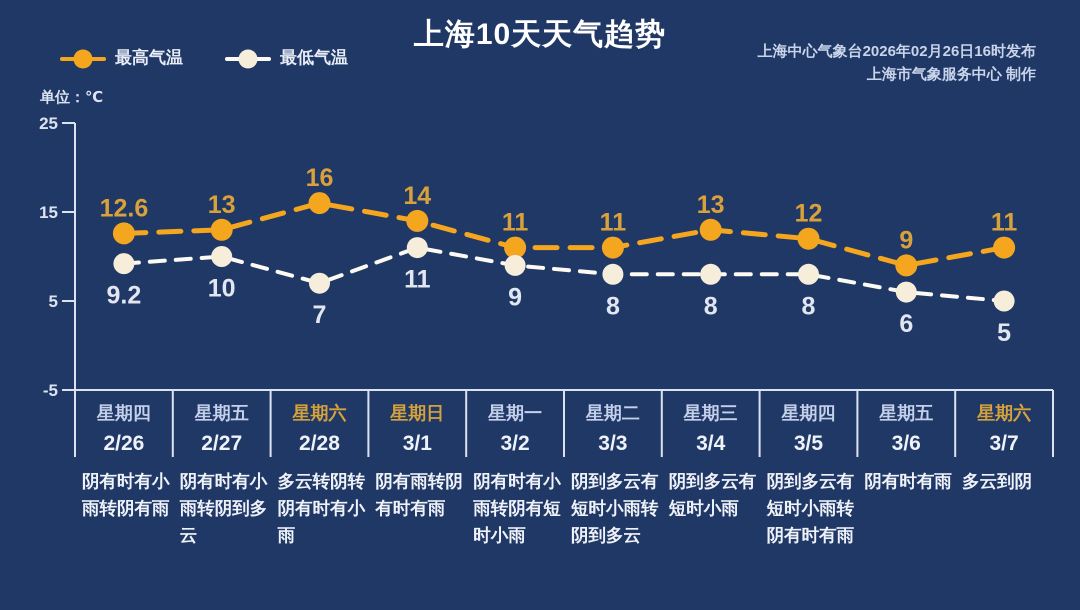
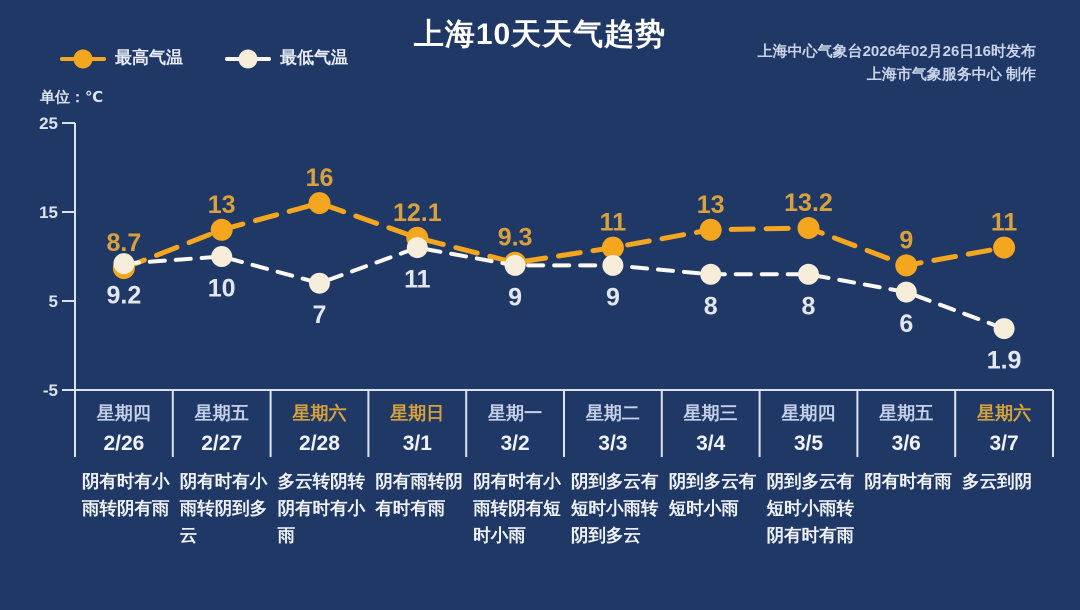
最高气温/2/26: 12.6 -> 8.7
最高气温/3/1: 14 -> 12.1
最高气温/3/2: 11 -> 9.3
最低气温/3/3: 8 -> 9
最高气温/3/5: 12 -> 13.2
最低气温/3/7: 5 -> 1.9
